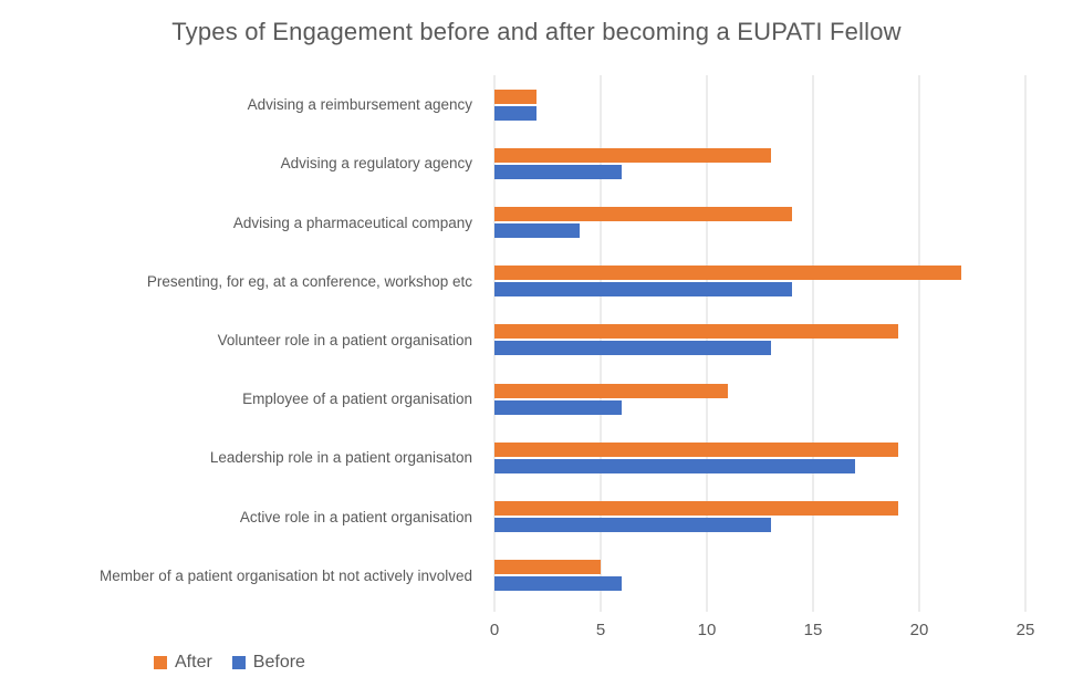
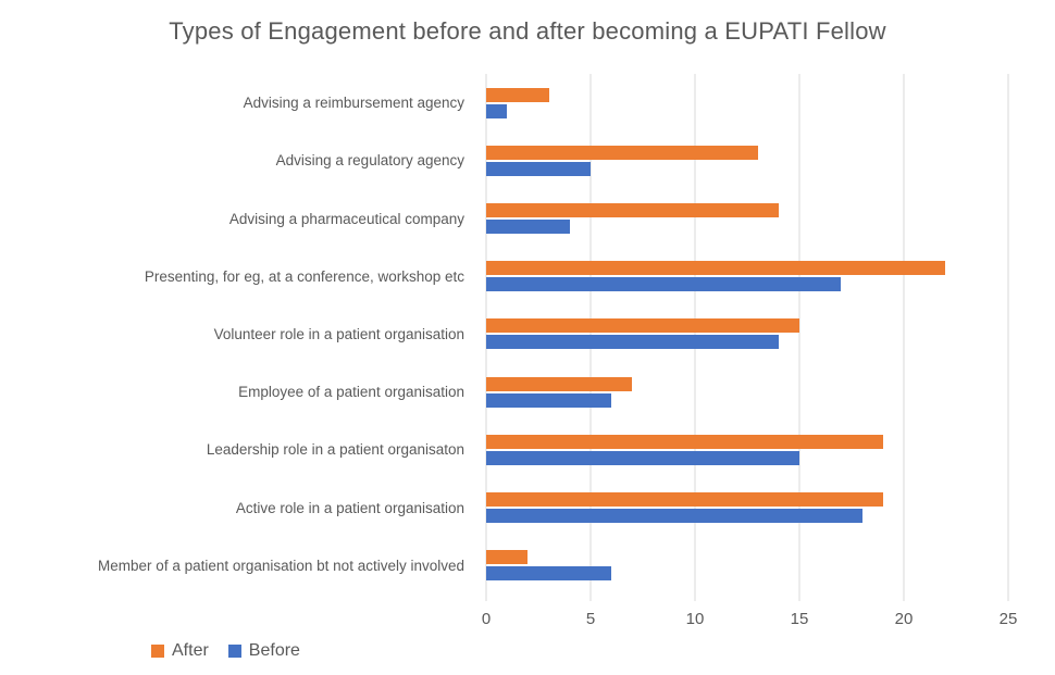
After/Advising a reimbursement agency: 2 -> 3
Before/Advising a reimbursement agency: 2 -> 1
Before/Advising a regulatory agency: 6 -> 5
Before/Presenting, for eg, at a conference, workshop etc: 14 -> 17
After/Volunteer role in a patient organisation: 19 -> 15
Before/Volunteer role in a patient organisation: 13 -> 14
After/Employee of a patient organisation: 11 -> 7
Before/Leadership role in a patient organisaton: 17 -> 15
Before/Active role in a patient organisation: 13 -> 18
After/Member of a patient organisation bt not actively involved: 5 -> 2
